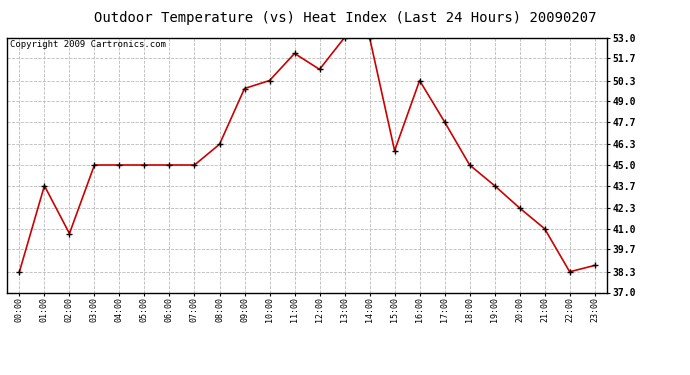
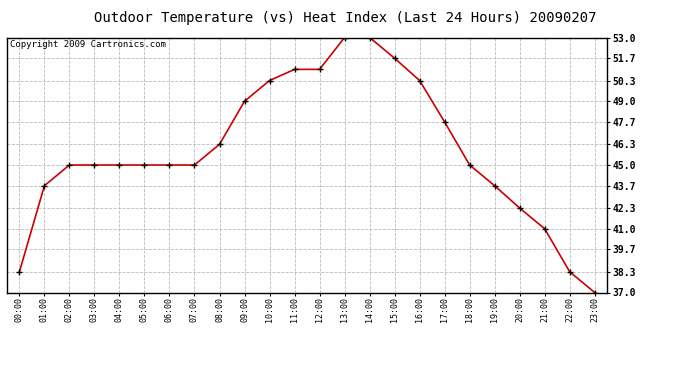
02:00: 40.7 -> 45.0
09:00: 49.8 -> 49.0
11:00: 52.0 -> 51.0
15:00: 45.9 -> 51.7
23:00: 38.7 -> 37.0
